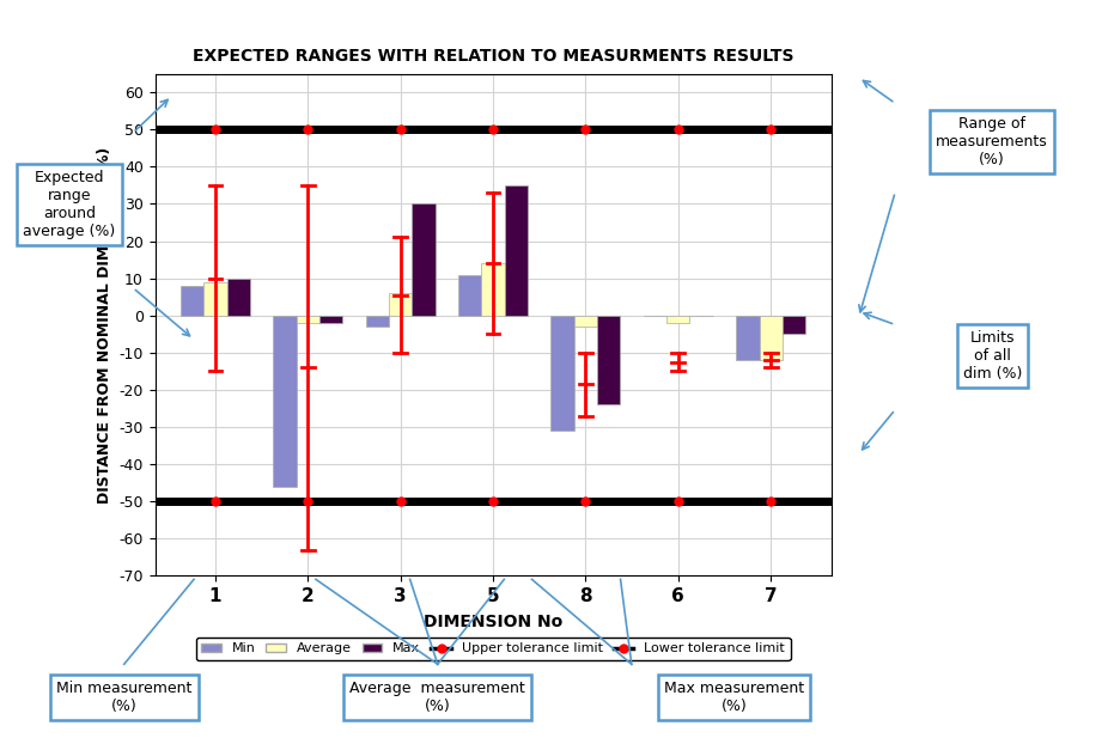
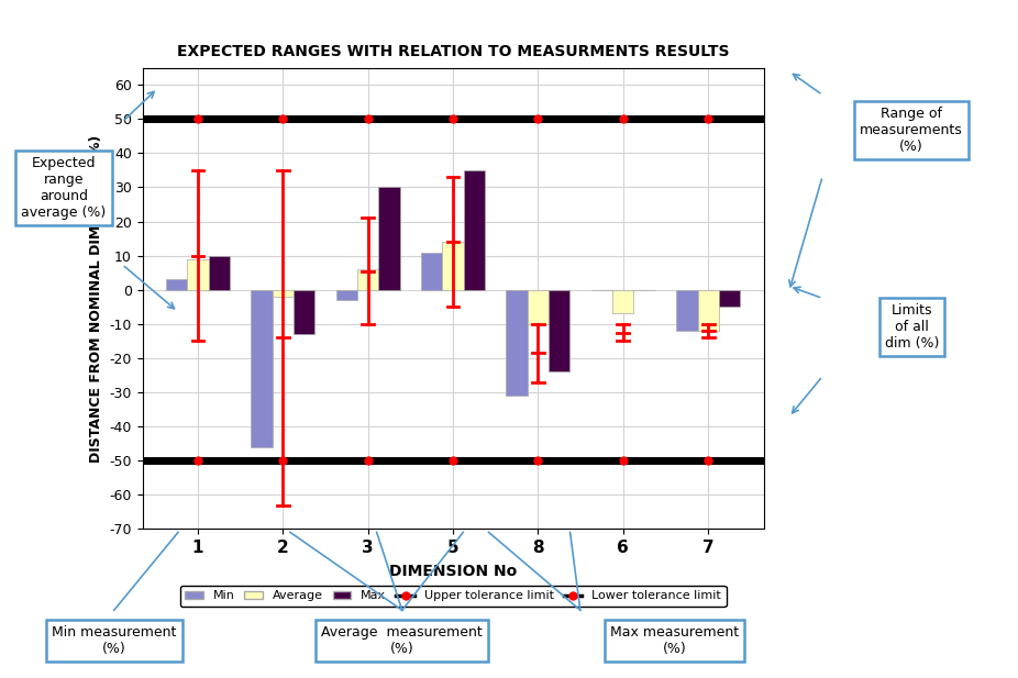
Min/1: 8 -> 3
Max/2: -2 -> -13
Average/8: -3 -> -10
Average/6: -2 -> -7
